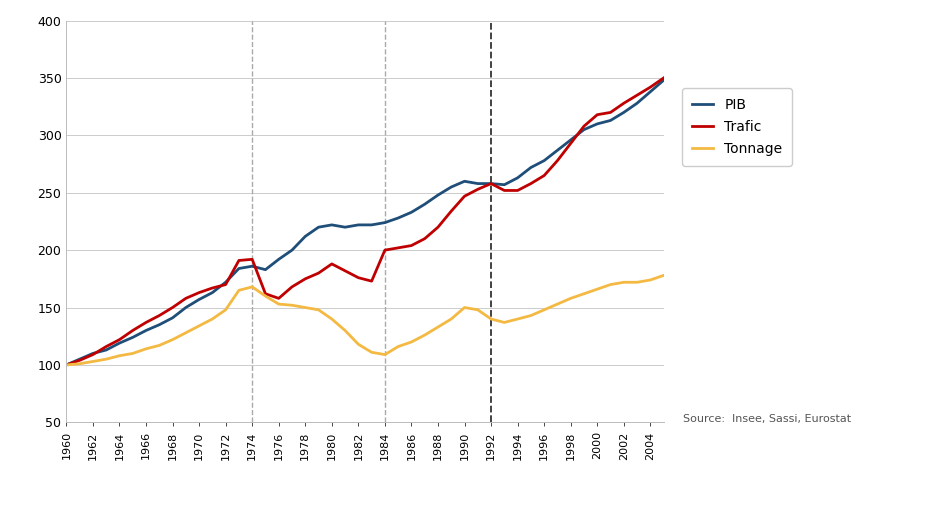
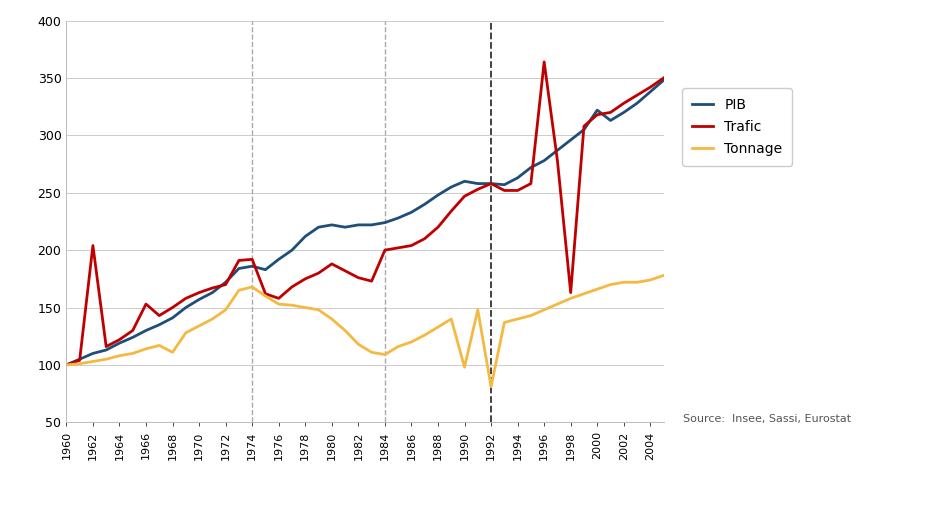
Trafic/1962: 109 -> 204
Trafic/1966: 137 -> 153
Tonnage/1968: 122 -> 111
Tonnage/1990: 150 -> 98
Tonnage/1992: 140 -> 81
Trafic/1996: 265 -> 364
Trafic/1998: 293 -> 163
PIB/2000: 310 -> 322
